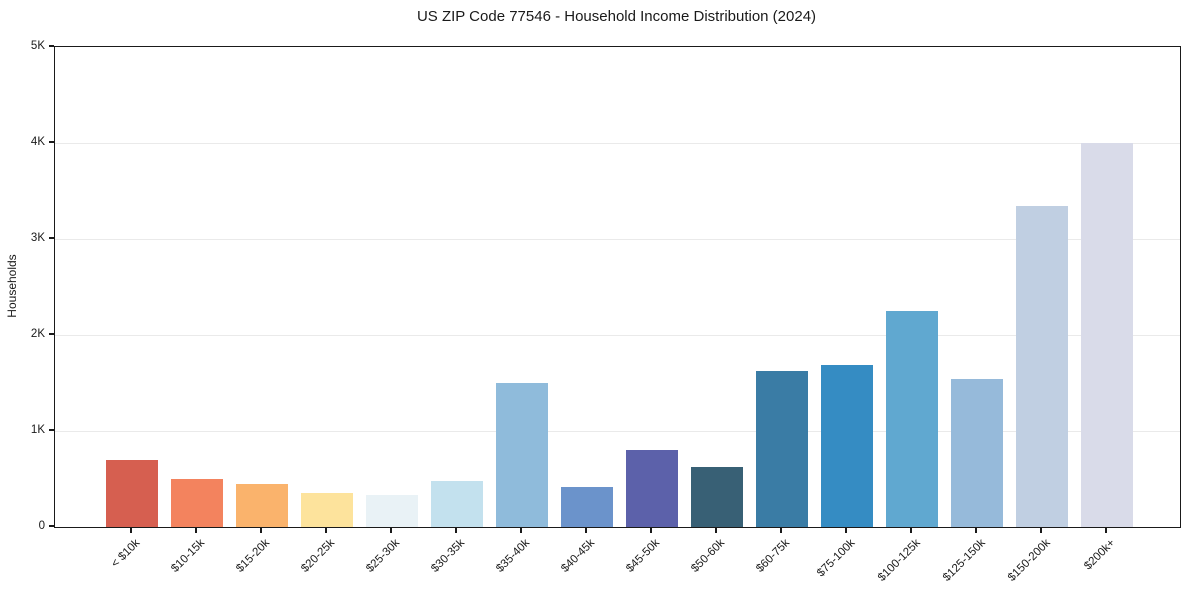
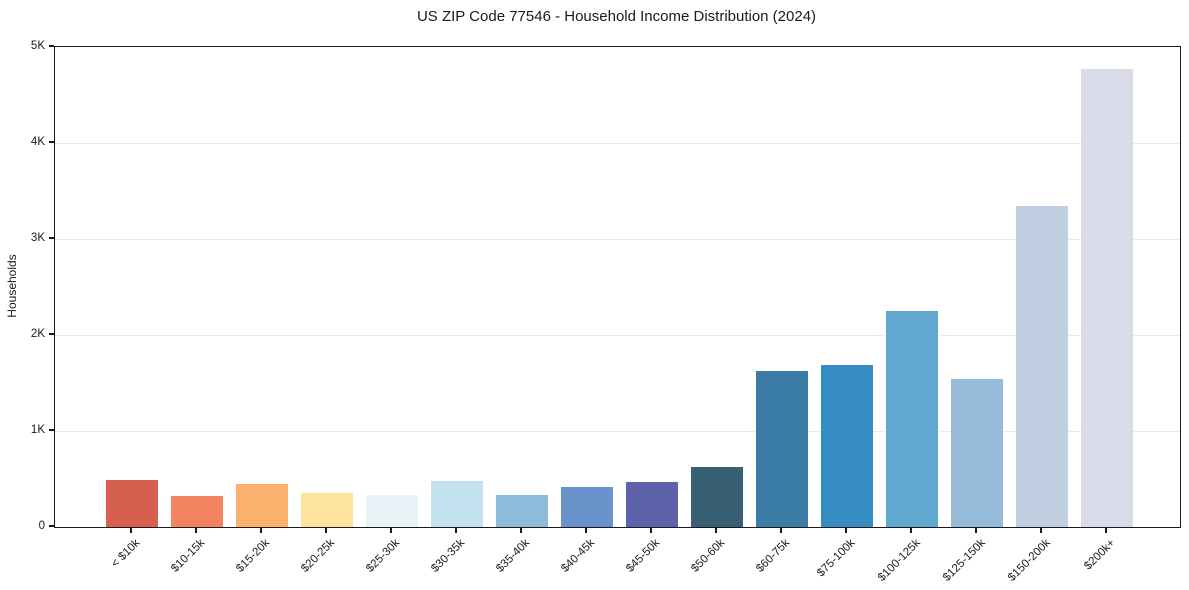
< $10k: 0.7K -> 0.5K
$10-15k: 0.5K -> 0.3K
$35-40k: 1.5K -> 0.3K
$45-50k: 0.8K -> 0.5K
$200k+: 4.0K -> 4.8K
